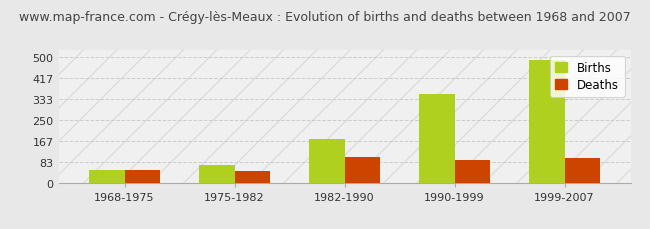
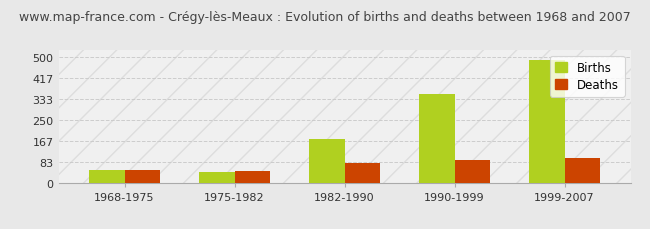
Births/1975-1982: 70 -> 45
Deaths/1982-1990: 105 -> 78
